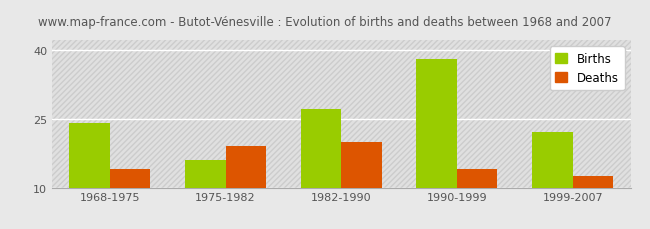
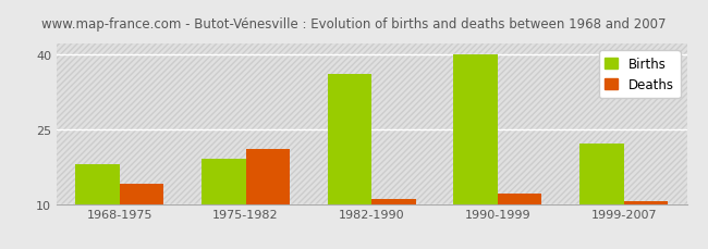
Births/1968-1975: 24 -> 18
Births/1975-1982: 16 -> 19
Deaths/1975-1982: 19.0 -> 21.0
Births/1982-1990: 27 -> 36
Deaths/1982-1990: 20.0 -> 11.0
Births/1990-1999: 38 -> 40
Deaths/1990-1999: 14.0 -> 12.0
Deaths/1999-2007: 12.5 -> 10.5
